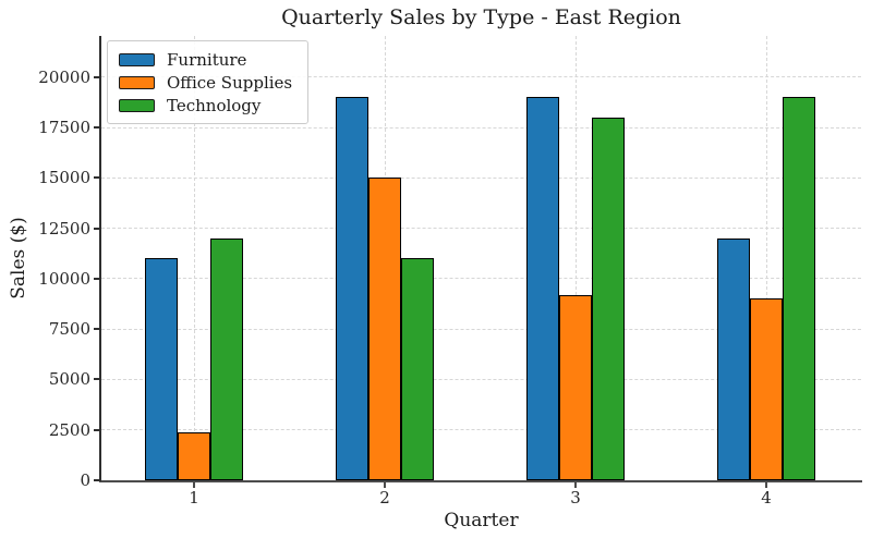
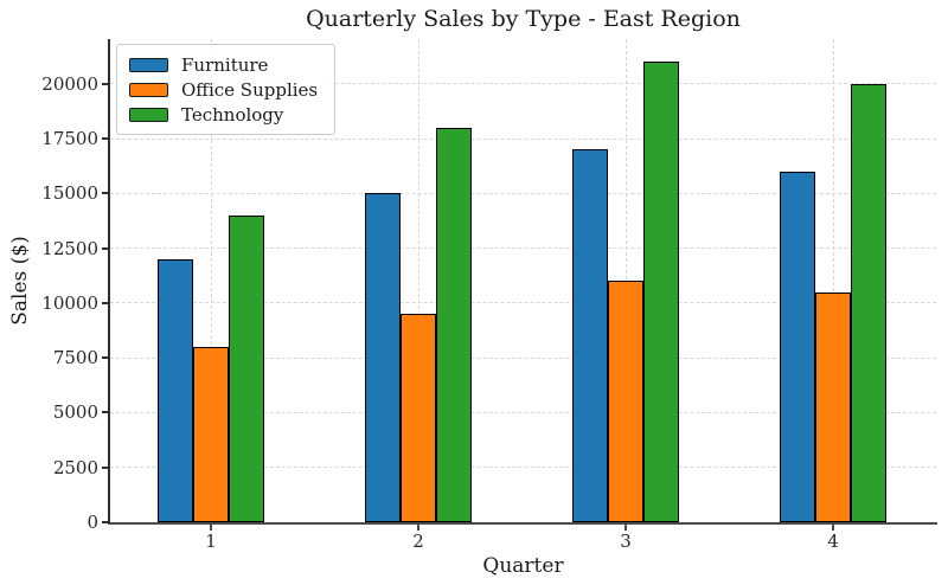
Furniture/1: 11000 -> 12000
Office Supplies/1: 2400 -> 8000
Technology/1: 12000 -> 14000
Furniture/2: 19000 -> 15000
Office Supplies/2: 15000 -> 9500
Technology/2: 11000 -> 18000
Furniture/3: 19000 -> 17000
Office Supplies/3: 9200 -> 11000
Technology/3: 18000 -> 21000
Furniture/4: 12000 -> 16000
Office Supplies/4: 9000 -> 10500
Technology/4: 19000 -> 20000
